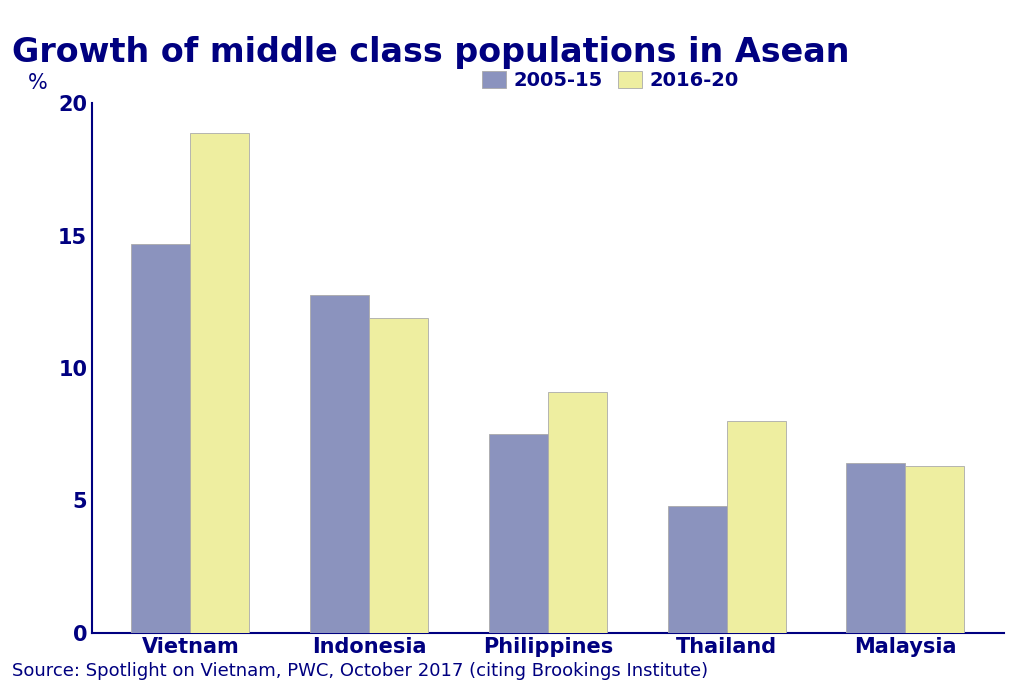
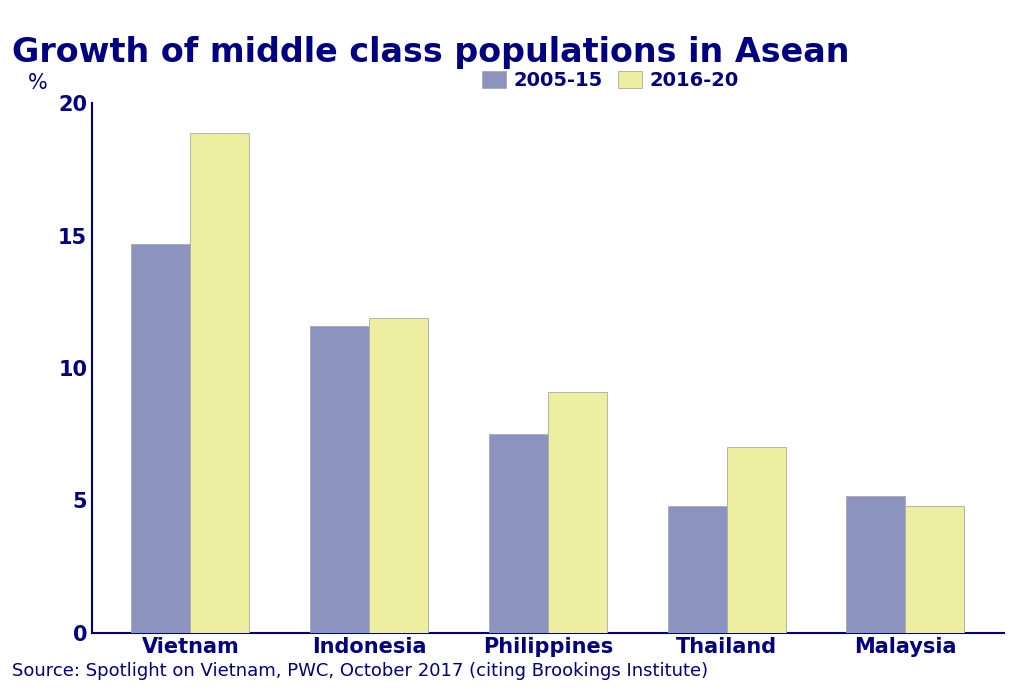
2005-15/Indonesia: 12.75 -> 11.60
2016-20/Thailand: 8.0 -> 7.0
2005-15/Malaysia: 6.40 -> 5.15
2016-20/Malaysia: 6.3 -> 4.8
